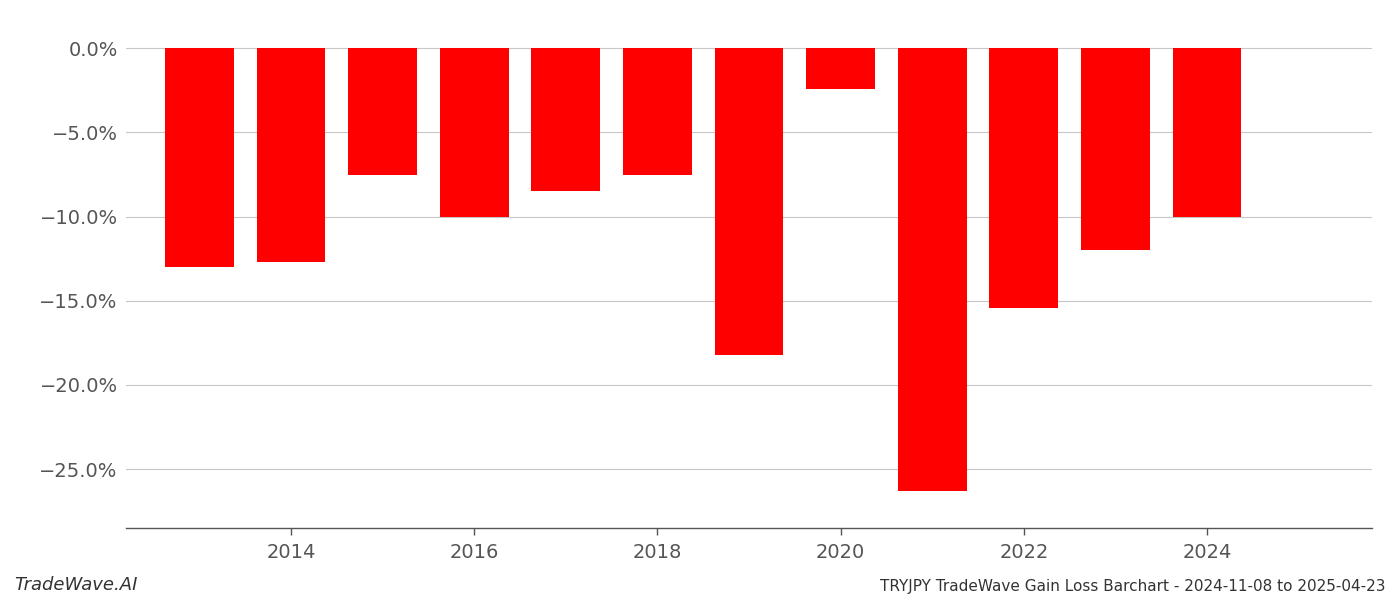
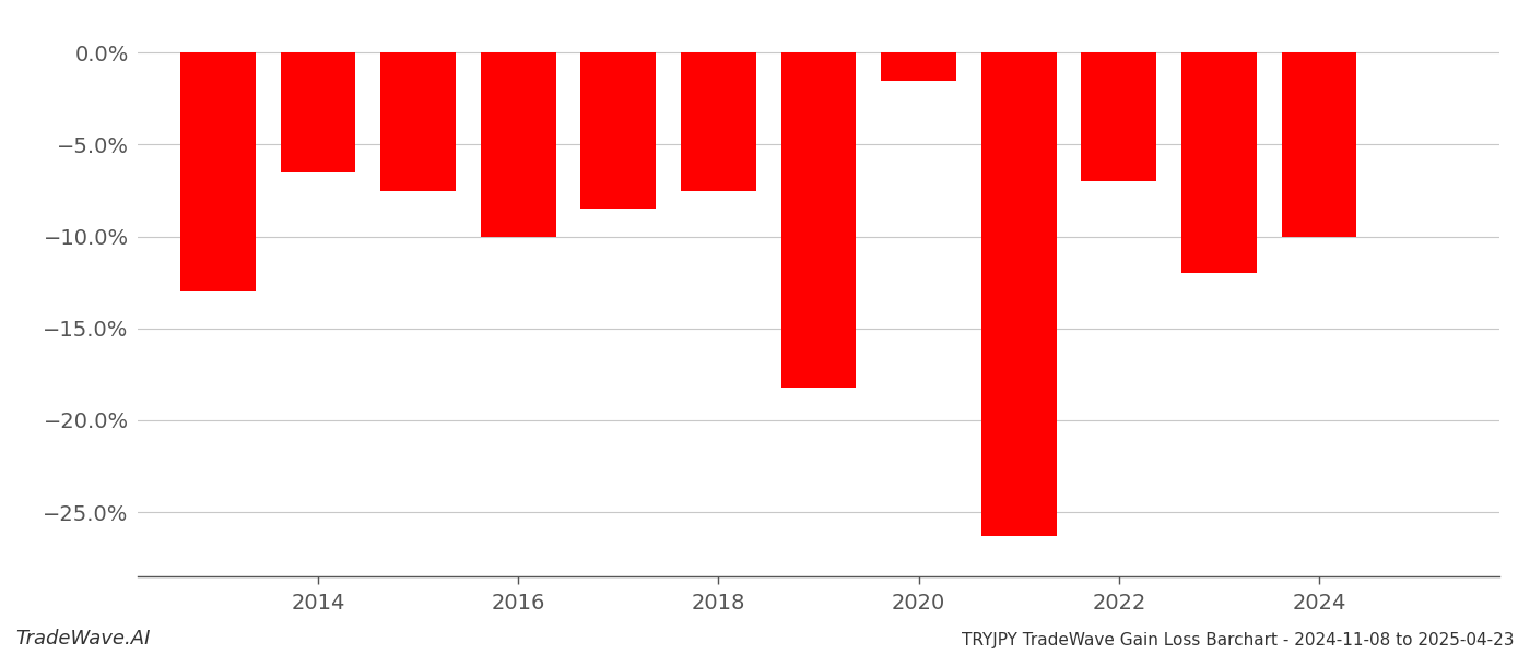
2014: -12.7% -> -6.5%
2020: -2.4% -> -1.5%
2022: -15.4% -> -7.0%
